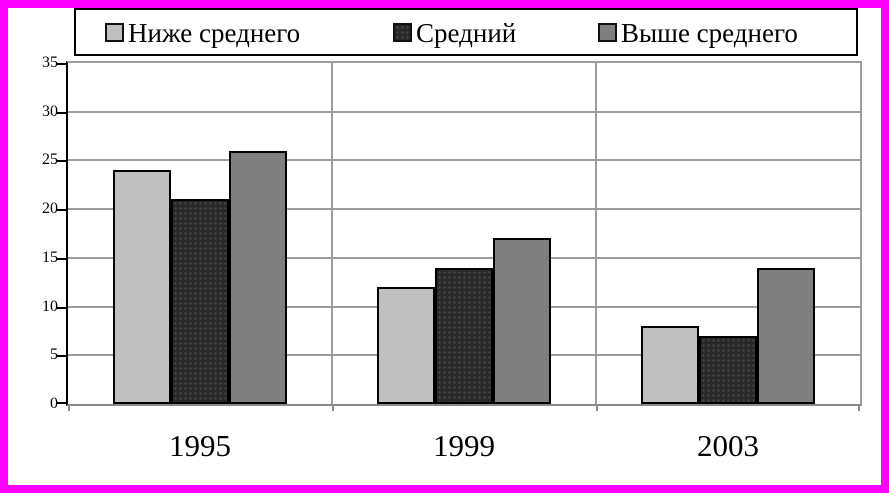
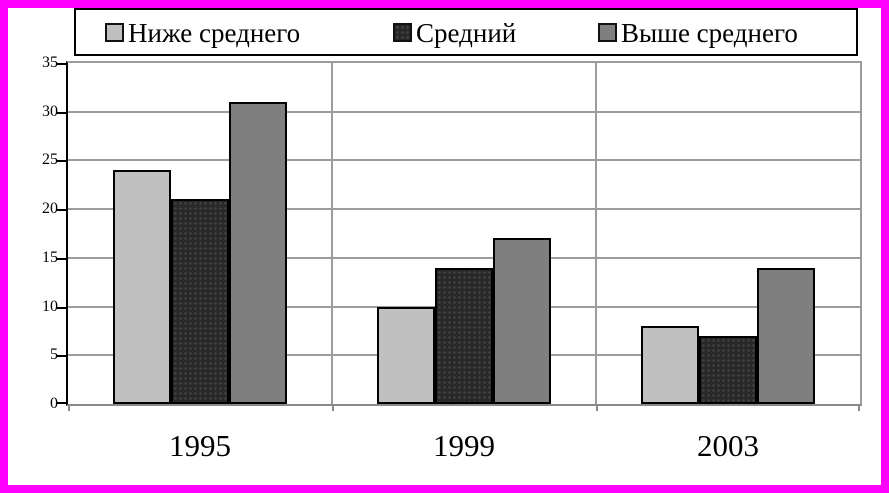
Выше среднего/1995: 26 -> 31
Ниже среднего/1999: 12 -> 10
